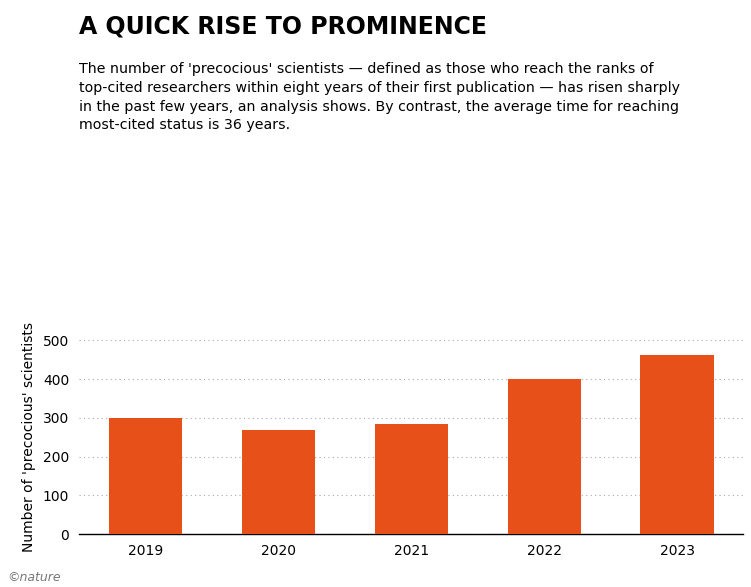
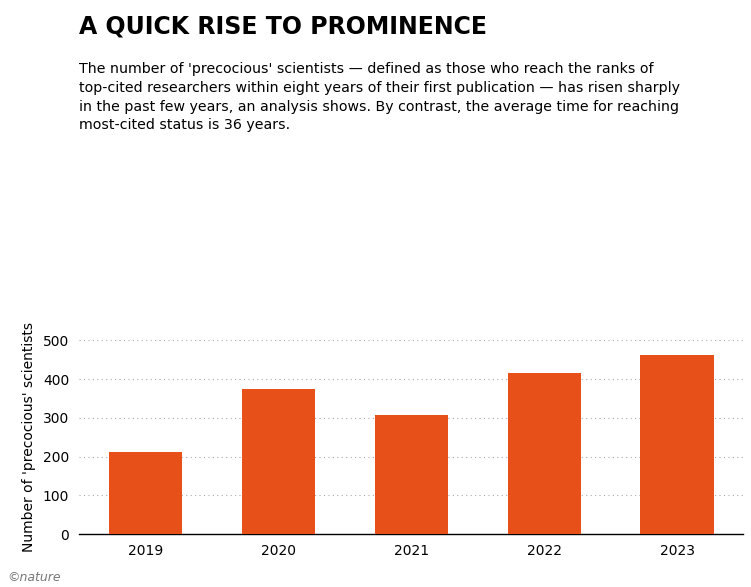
2019: 300 -> 213
2020: 270 -> 376
2021: 285 -> 308
2022: 400 -> 415
